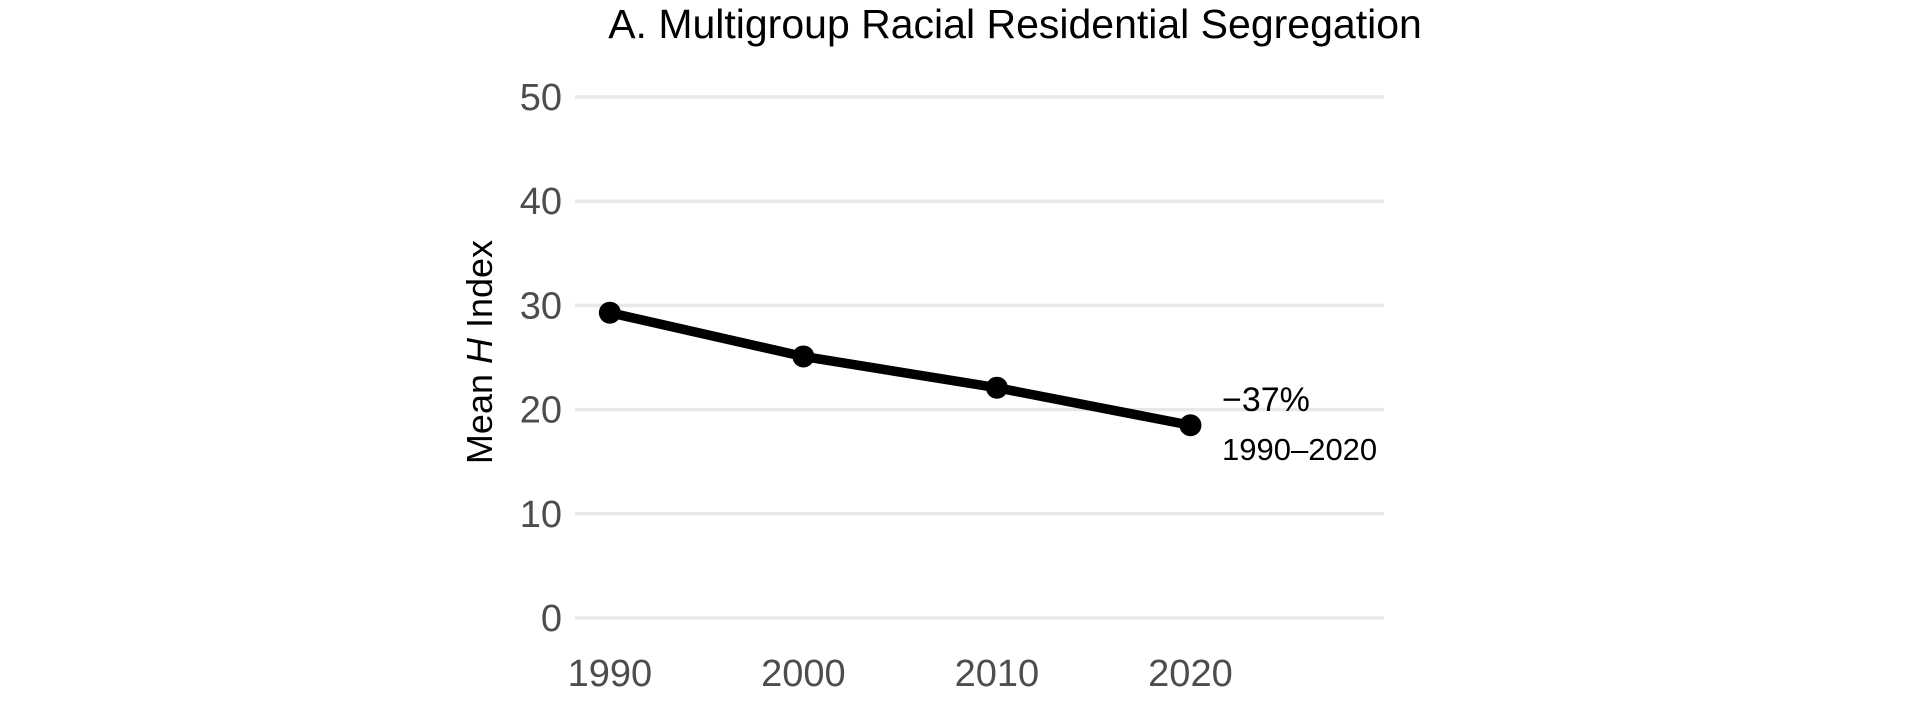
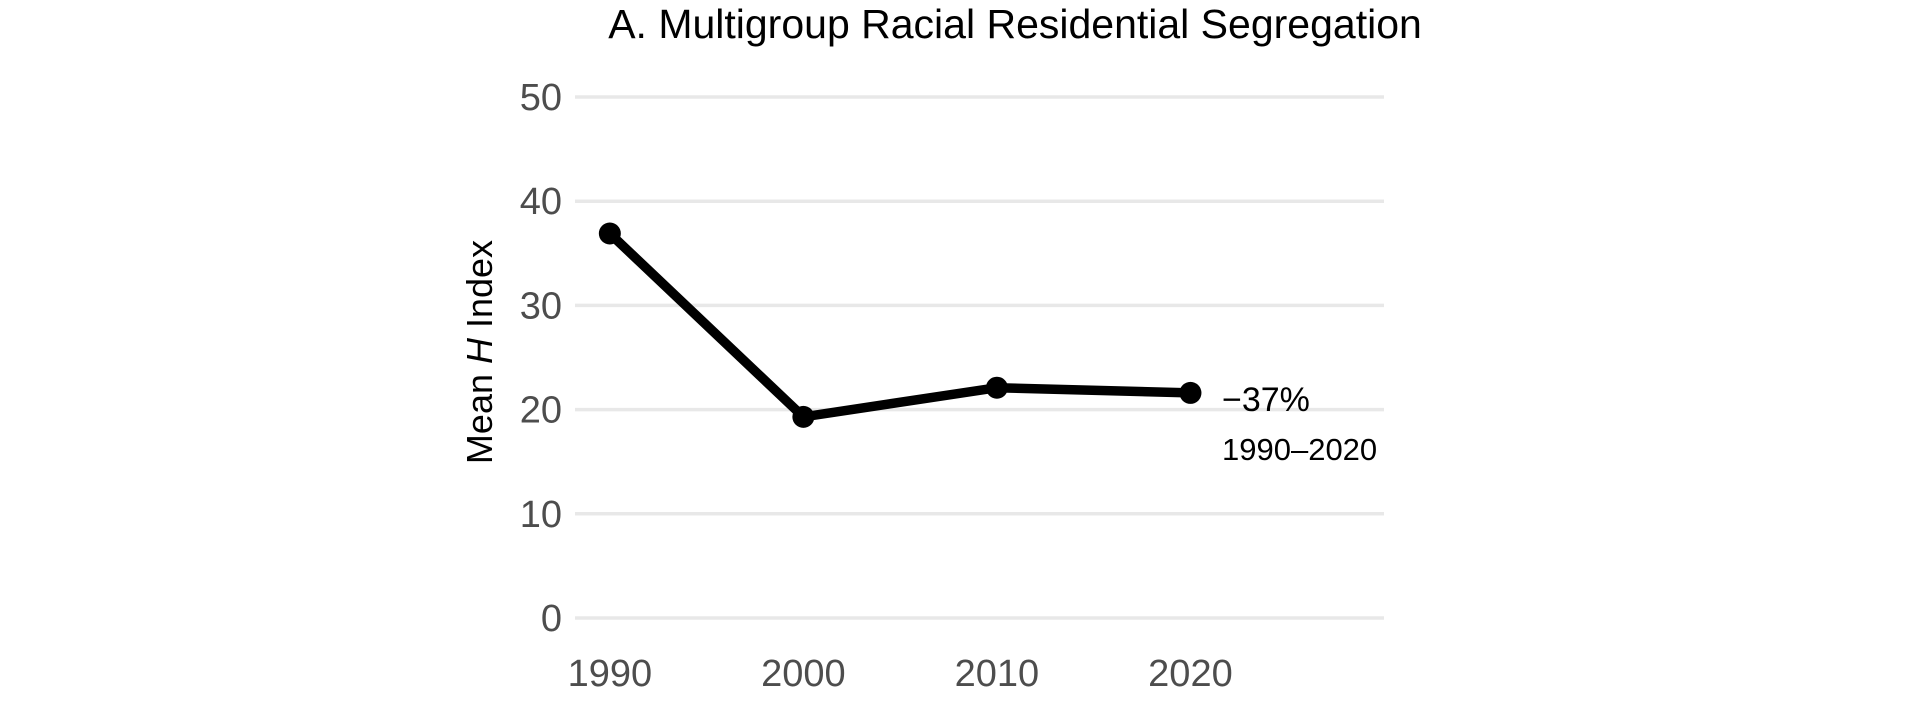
1990: 29.3 -> 36.9
2000: 25.1 -> 19.3
2020: 18.5 -> 21.6
